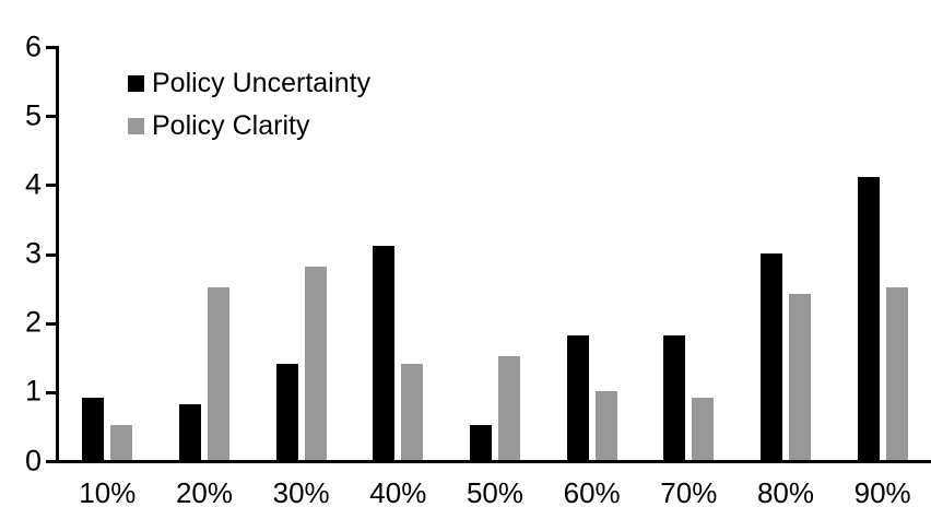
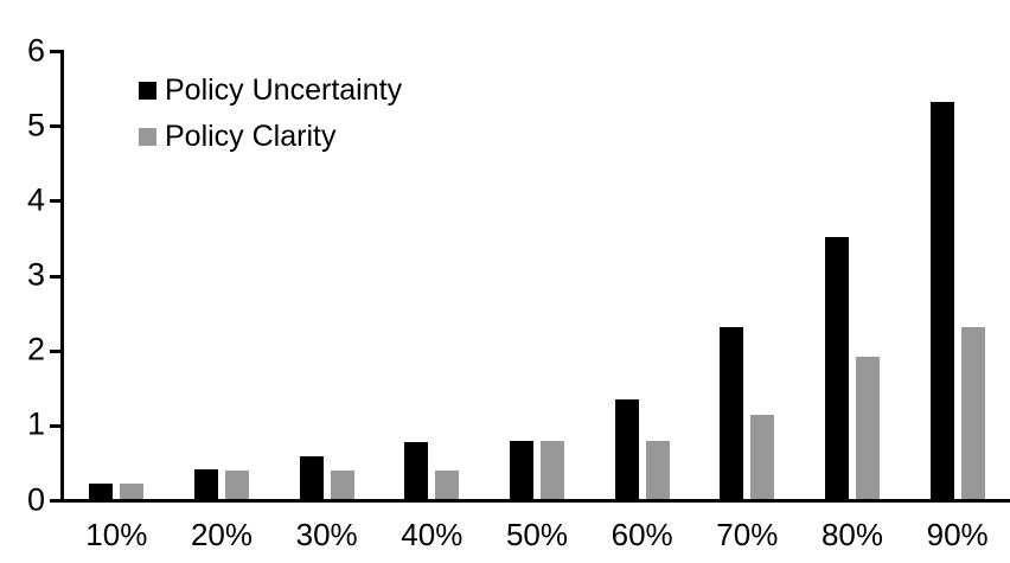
Policy Uncertainty/10%: 0.9 -> 0.2
Policy Clarity/10%: 0.5 -> 0.2
Policy Uncertainty/20%: 0.8 -> 0.4
Policy Clarity/20%: 2.5 -> 0.4
Policy Uncertainty/30%: 1.4 -> 0.6
Policy Clarity/30%: 2.8 -> 0.4
Policy Uncertainty/40%: 3.1 -> 0.8
Policy Clarity/40%: 1.4 -> 0.4
Policy Uncertainty/50%: 0.5 -> 0.8
Policy Clarity/50%: 1.5 -> 0.8
Policy Uncertainty/60%: 1.8 -> 1.3
Policy Clarity/60%: 1.0 -> 0.8
Policy Uncertainty/70%: 1.8 -> 2.3
Policy Clarity/70%: 0.9 -> 1.1
Policy Uncertainty/80%: 3.0 -> 3.5
Policy Clarity/80%: 2.4 -> 1.9
Policy Uncertainty/90%: 4.1 -> 5.3
Policy Clarity/90%: 2.5 -> 2.3
